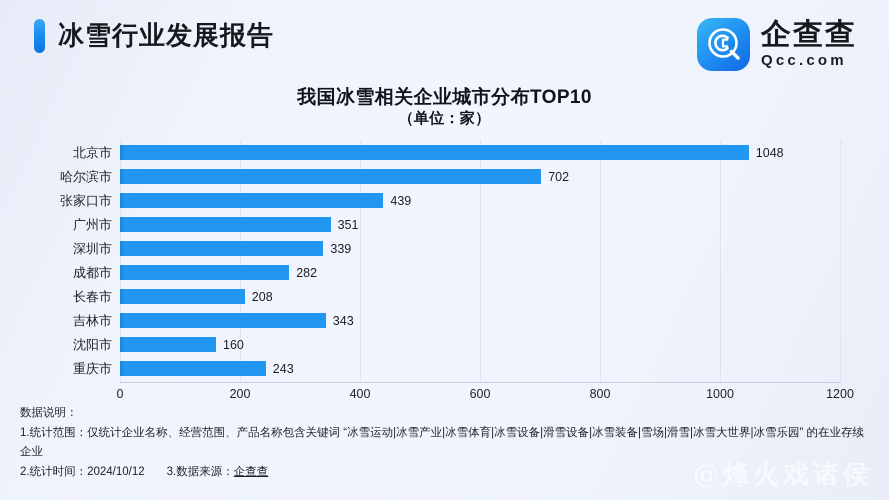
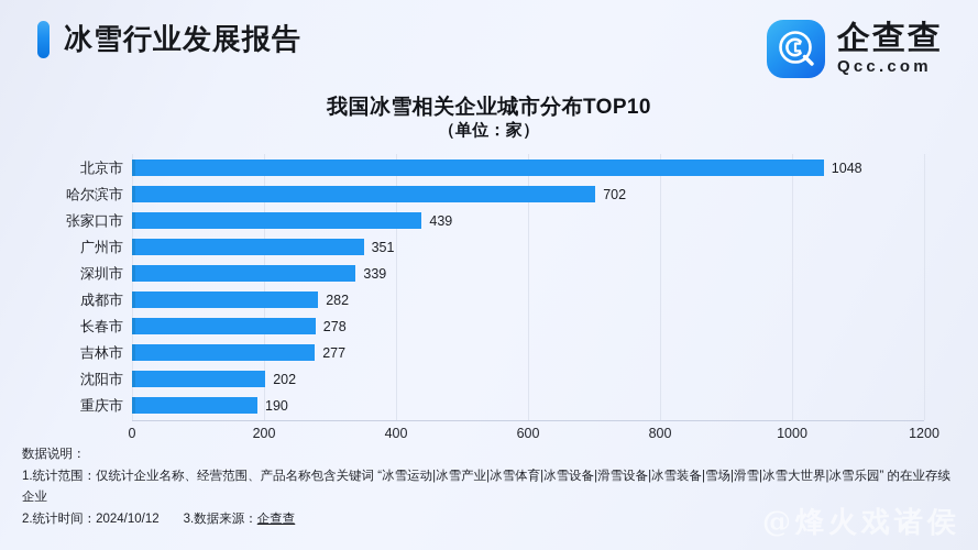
长春市: 208 -> 278
吉林市: 343 -> 277
沈阳市: 160 -> 202
重庆市: 243 -> 190
